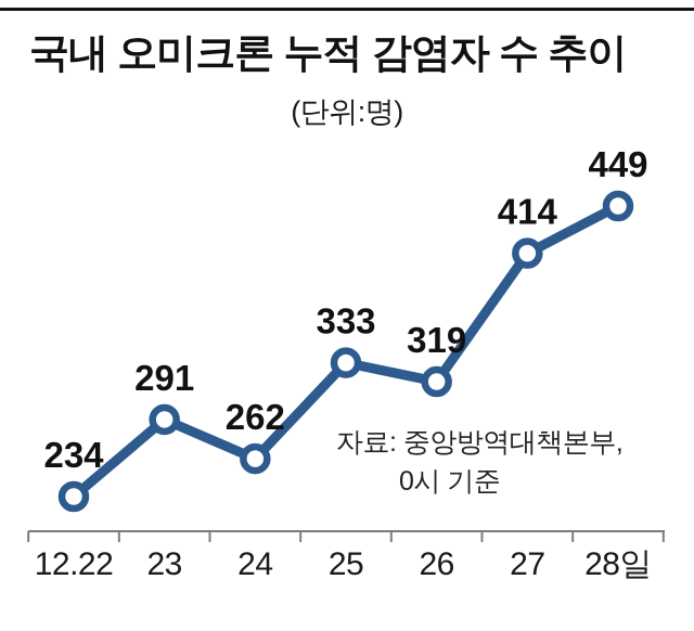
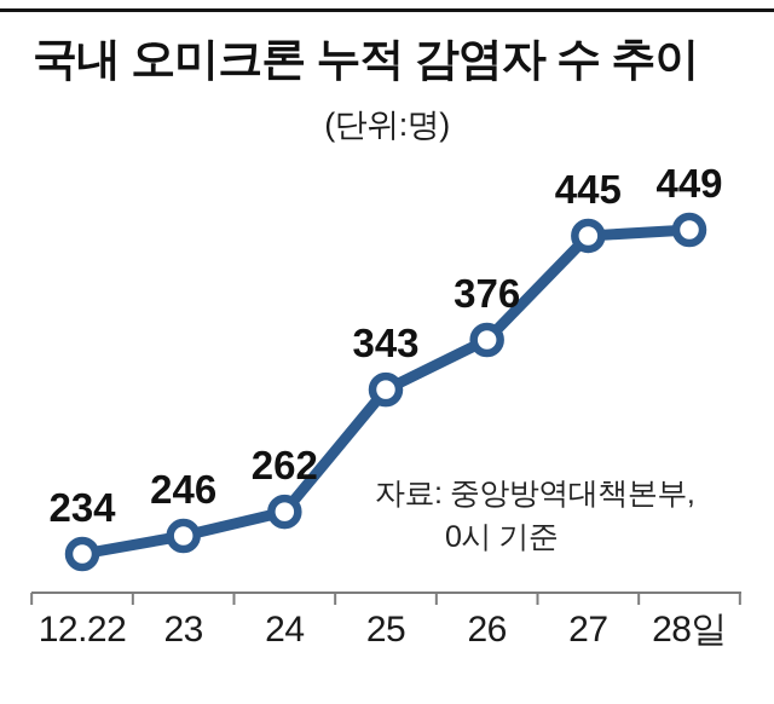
23: 291 -> 246
25: 333 -> 343
26: 319 -> 376
27: 414 -> 445
